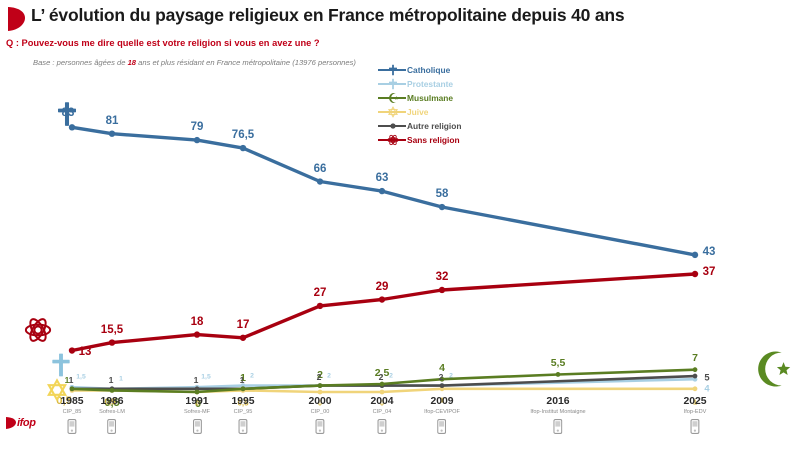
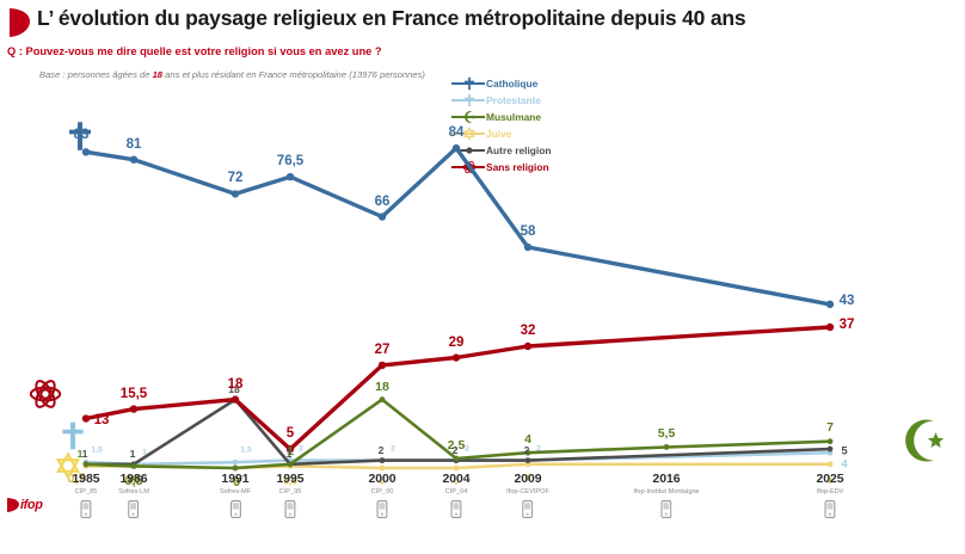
Catholique/1991: 79 -> 72
Autre religion/1991: 1 -> 18
Sans religion/1995: 17 -> 5
Musulmane/2000: 2 -> 18
Catholique/2004: 63 -> 84
